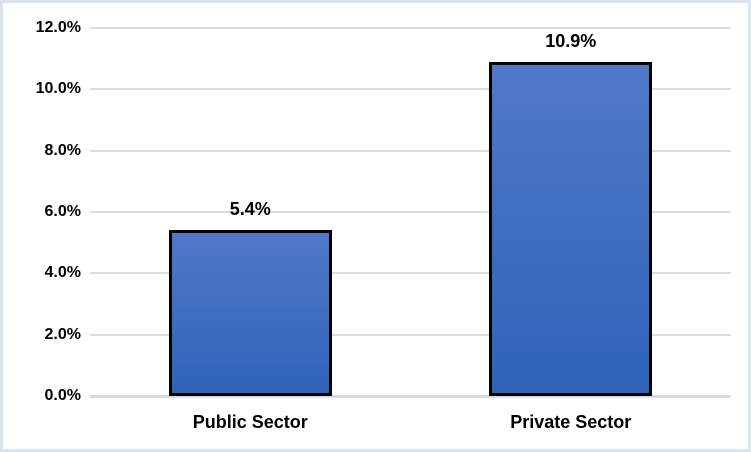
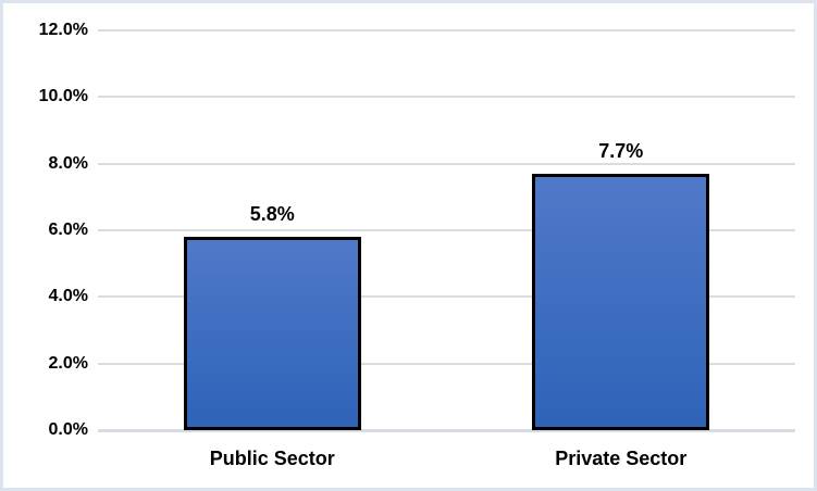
Public Sector: 5.4% -> 5.8%
Private Sector: 10.9% -> 7.7%
